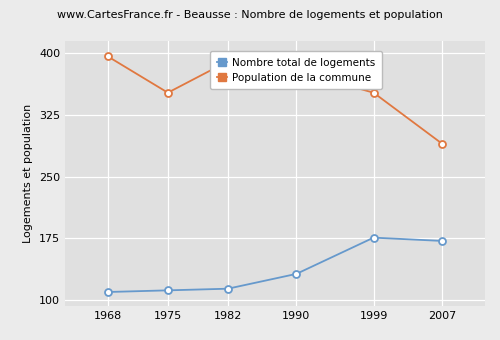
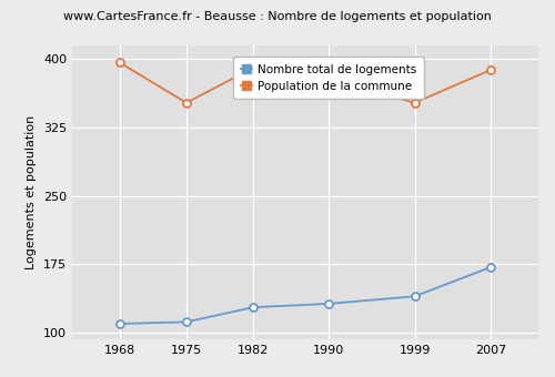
Nombre total de logements/1982: 114 -> 128
Nombre total de logements/1999: 176 -> 140
Population de la commune/2007: 290 -> 388
